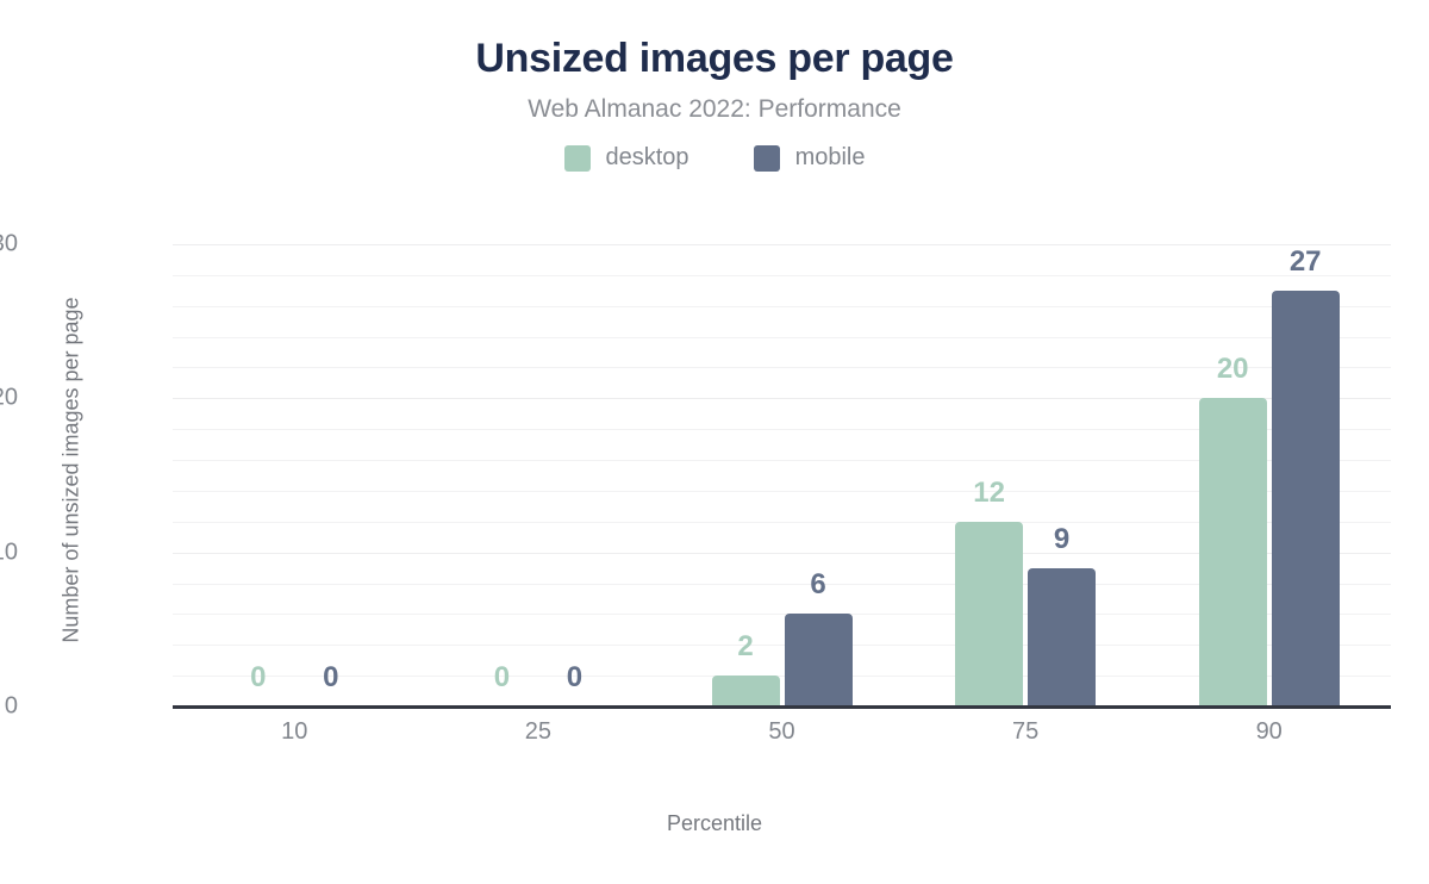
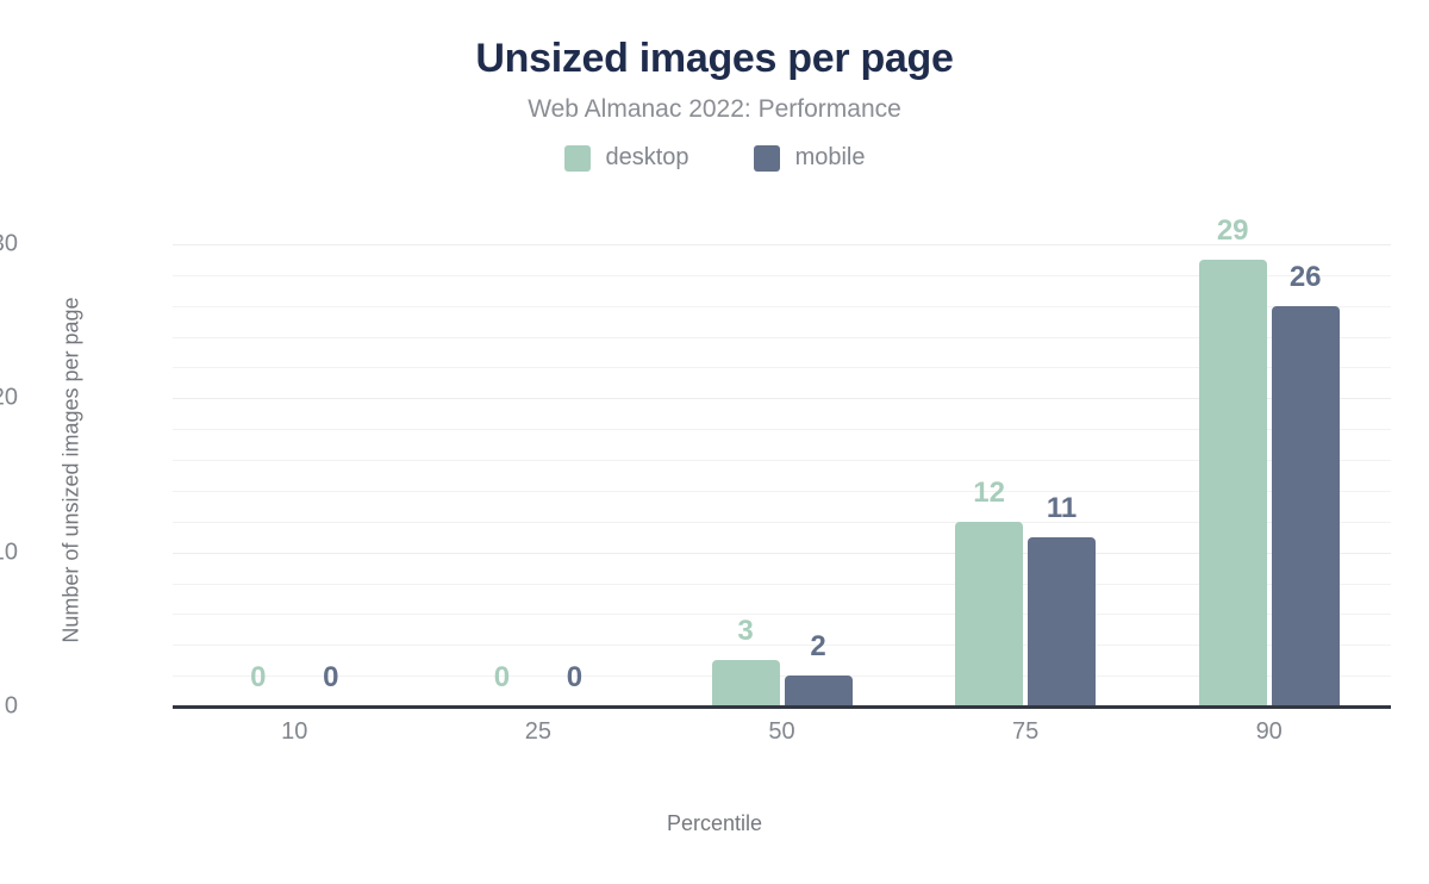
desktop/50: 2 -> 3
mobile/50: 6 -> 2
mobile/75: 9 -> 11
desktop/90: 20 -> 29
mobile/90: 27 -> 26
